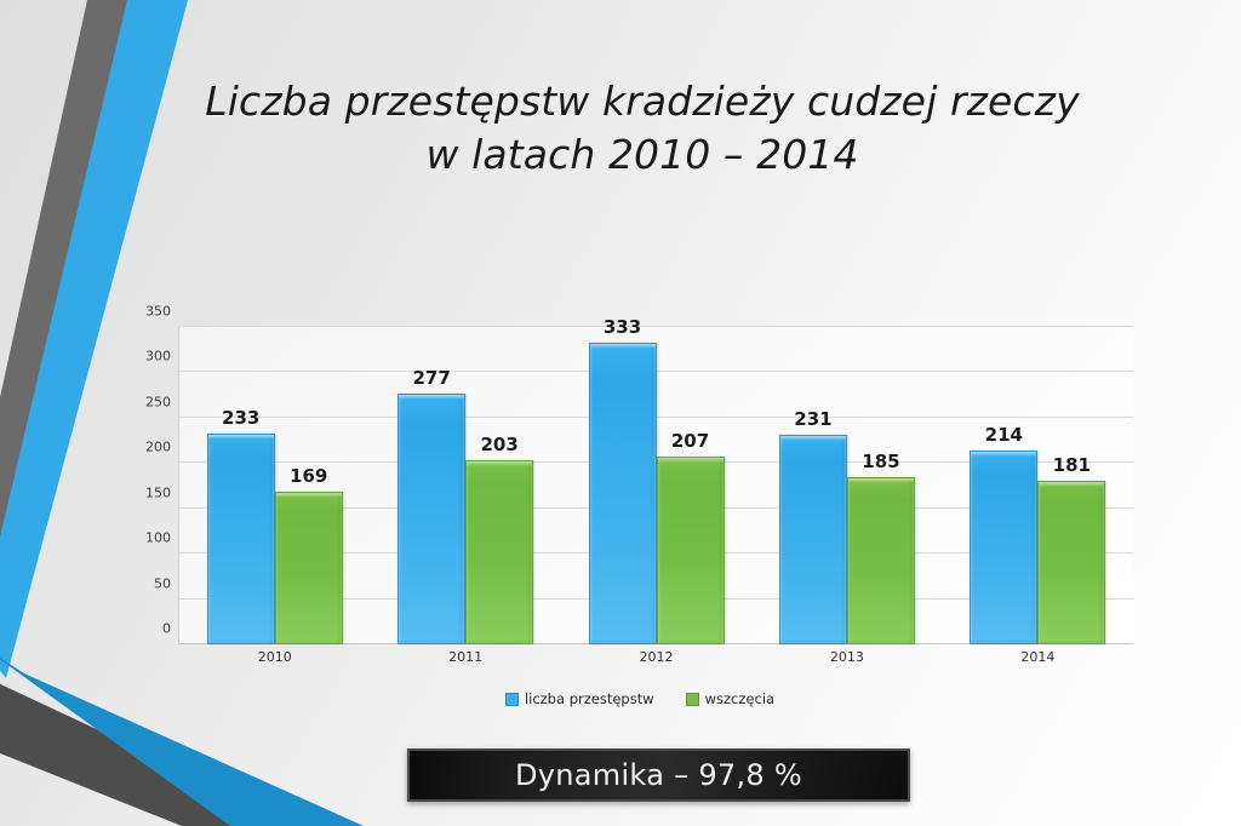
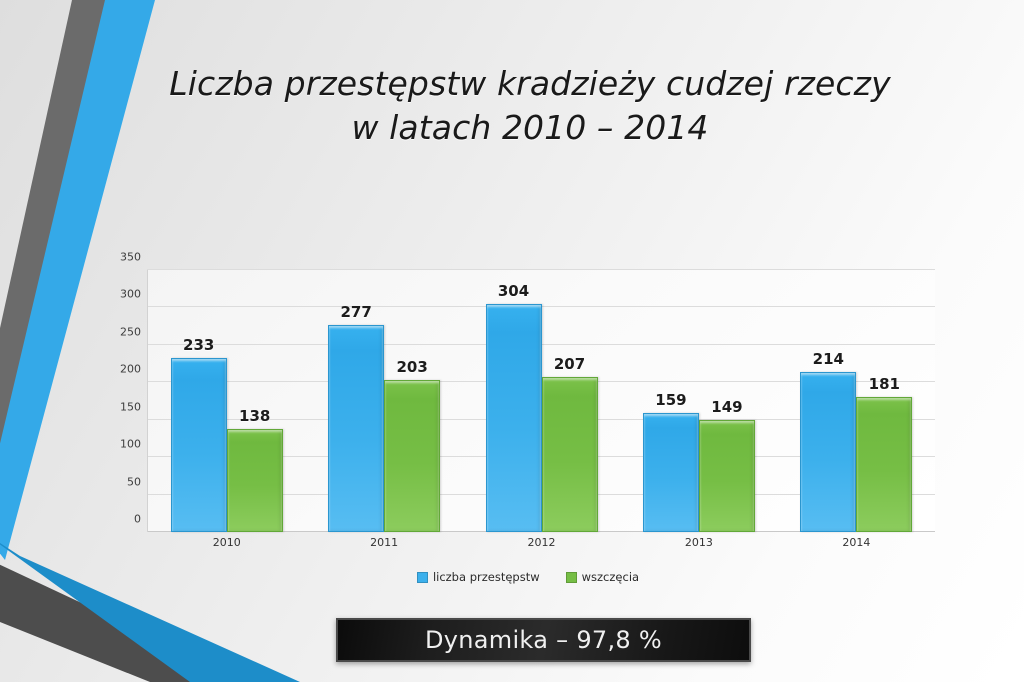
wszczęcia/2010: 169 -> 138
liczba przestępstw/2012: 333 -> 304
liczba przestępstw/2013: 231 -> 159
wszczęcia/2013: 185 -> 149
